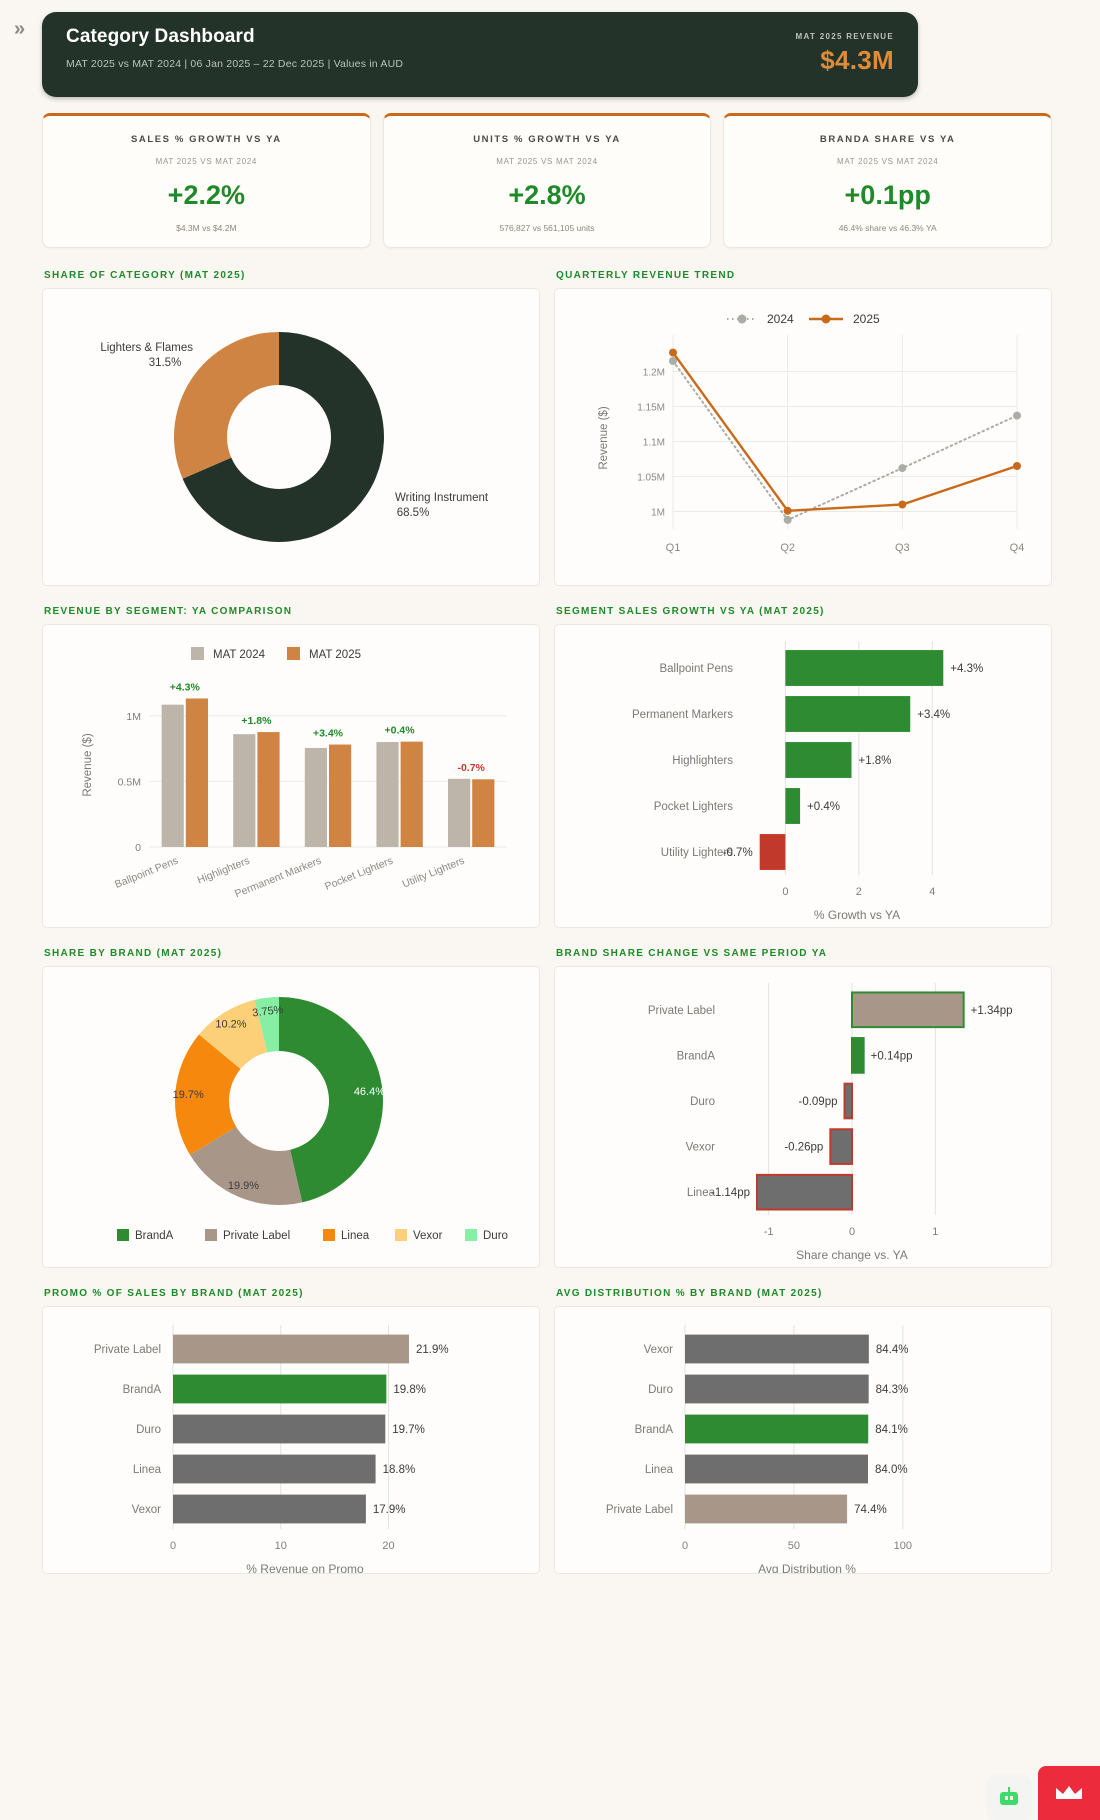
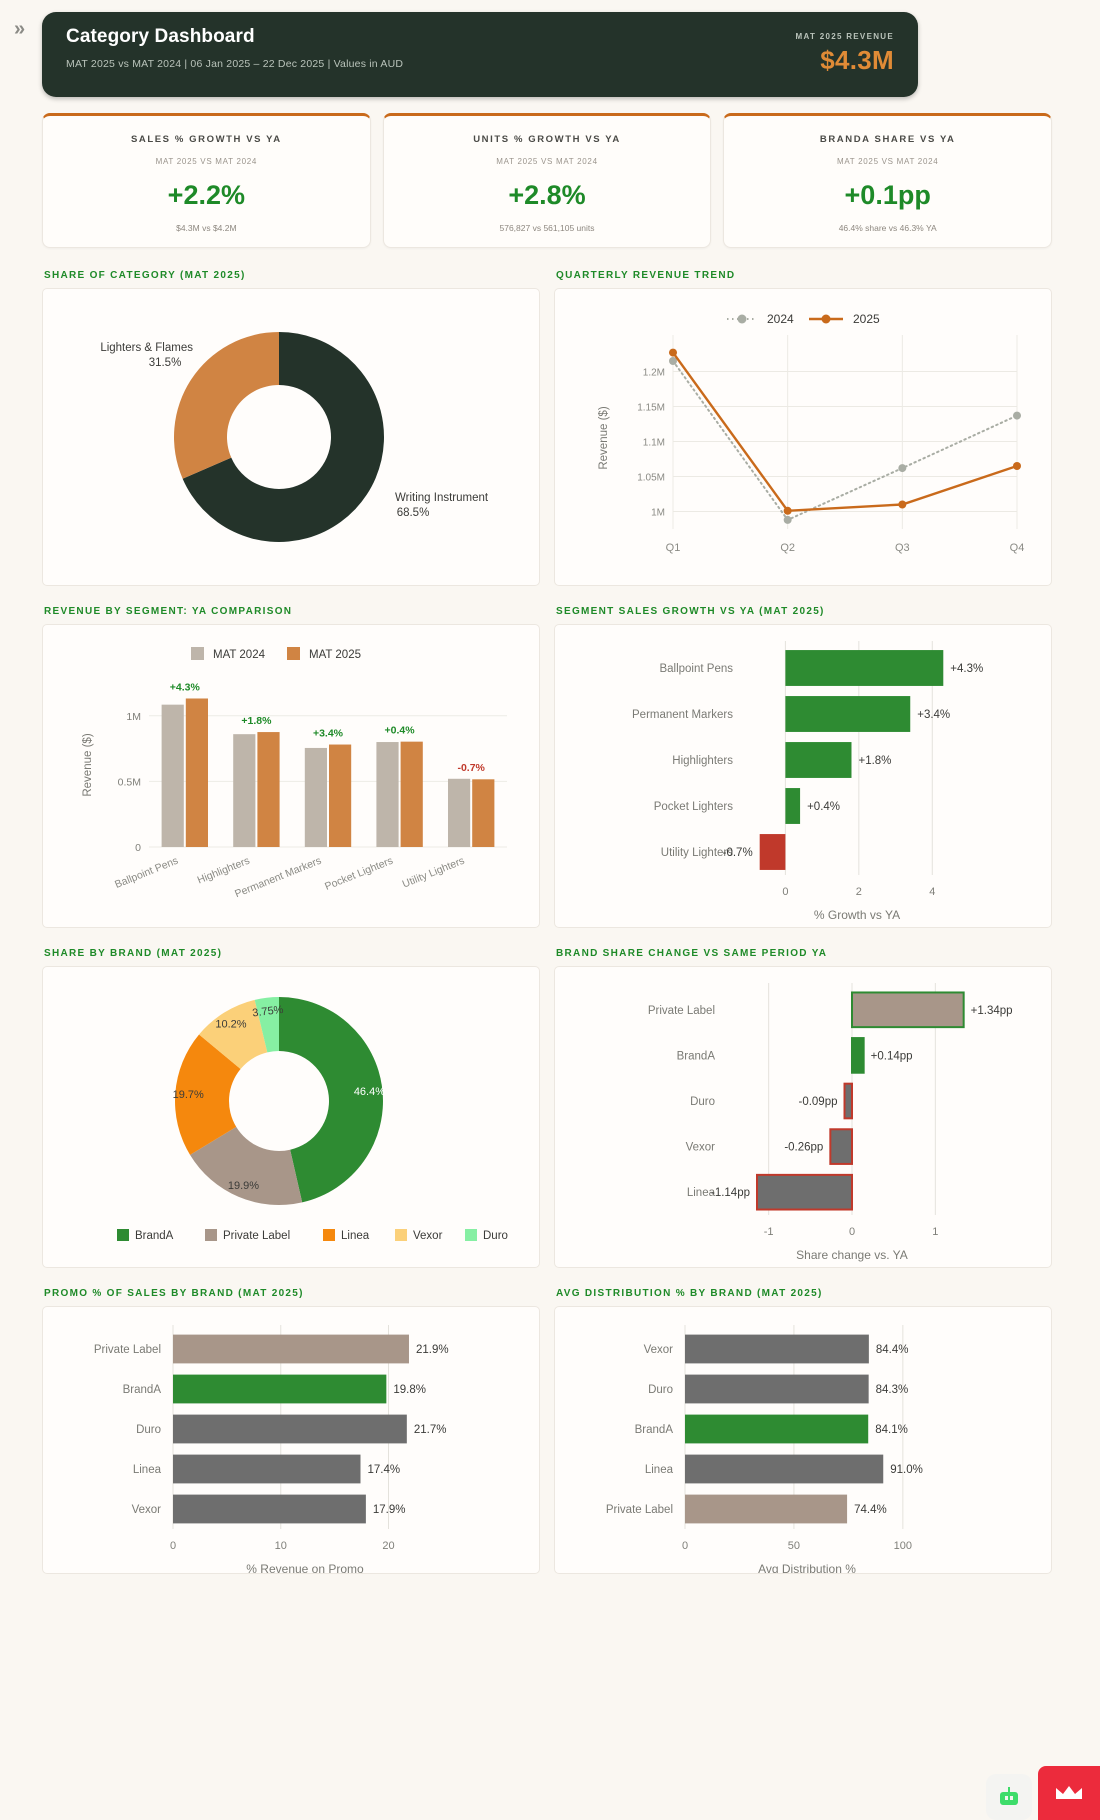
PROMO % OF SALES BY BRAND (MAT 2025)/Duro: 19.7% -> 21.7%
PROMO % OF SALES BY BRAND (MAT 2025)/Linea: 18.8% -> 17.4%
AVG DISTRIBUTION % BY BRAND (MAT 2025)/Linea: 84.0% -> 91.0%
